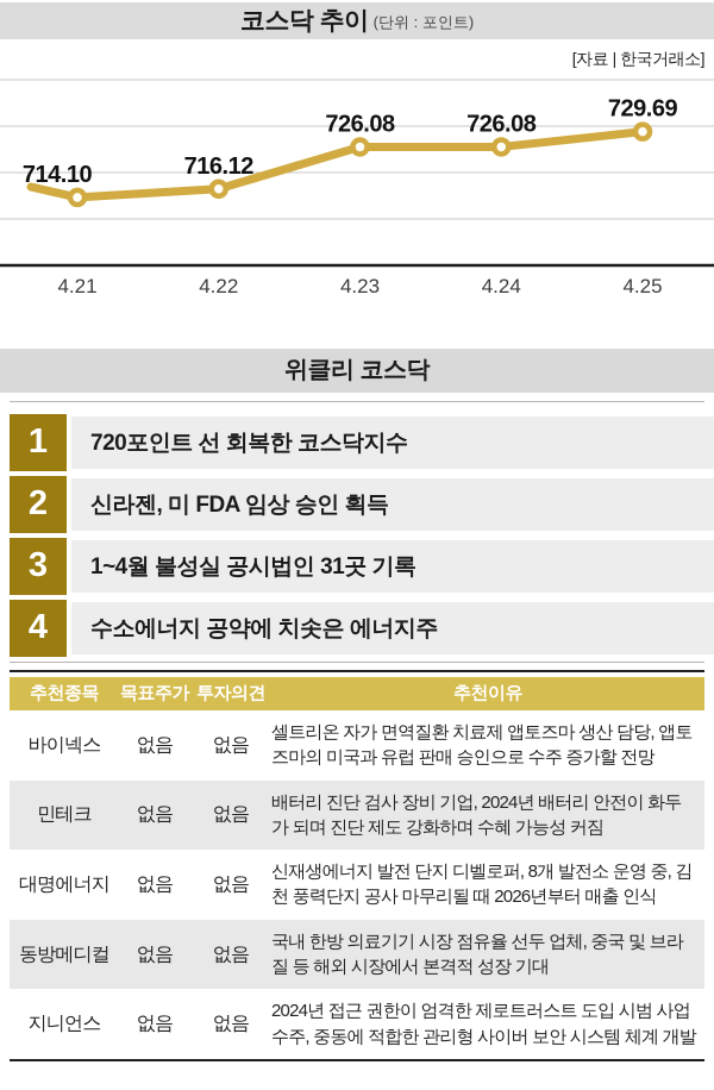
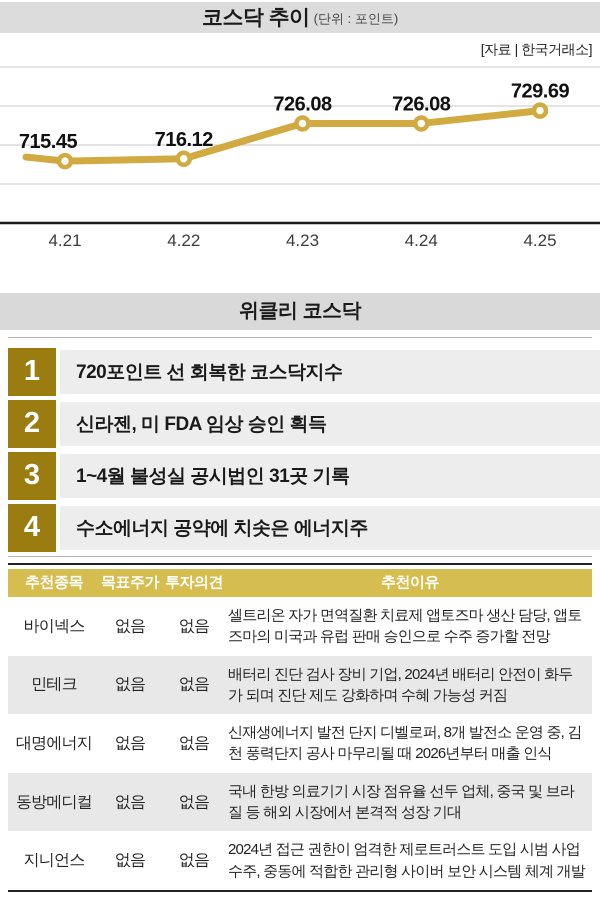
4.21: 714.10 -> 715.45
